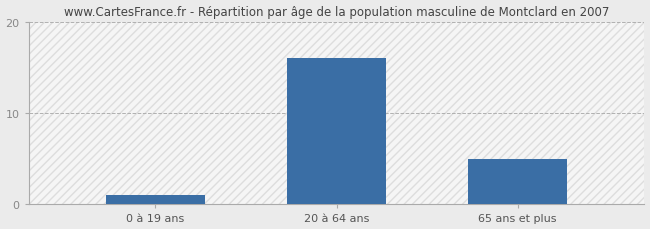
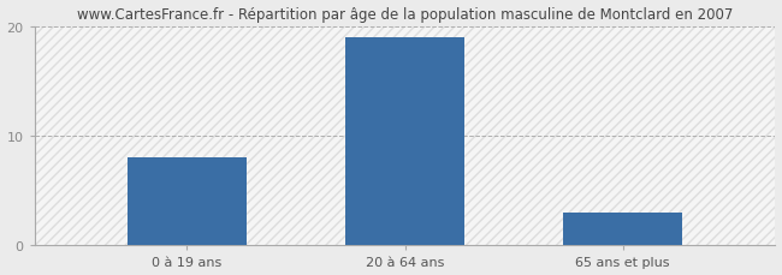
0 à 19 ans: 1 -> 8
20 à 64 ans: 16 -> 19
65 ans et plus: 5 -> 3
